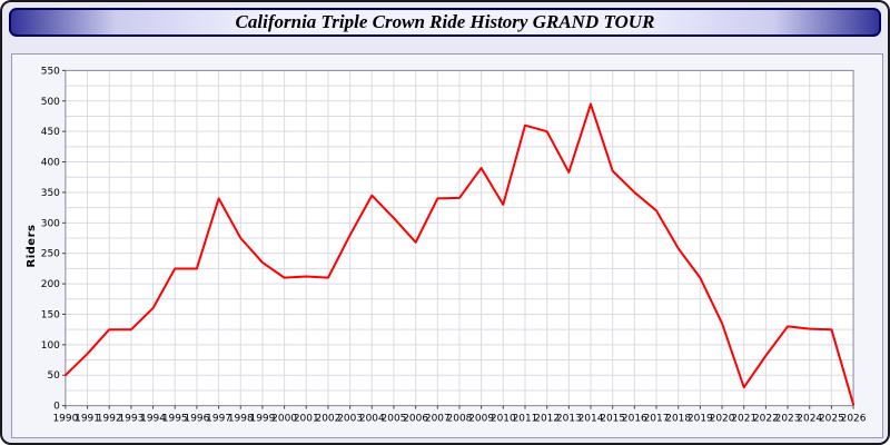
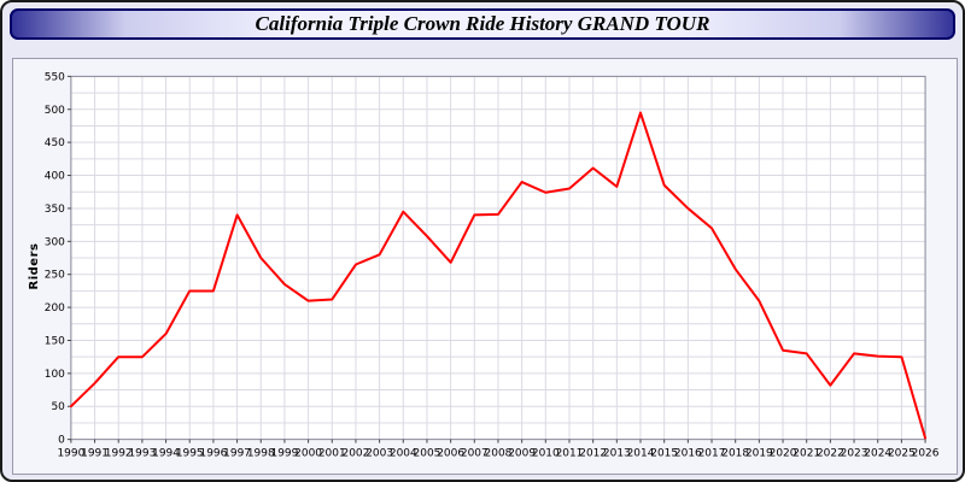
2002: 210 -> 260
2010: 330 -> 370
2011: 460 -> 380
2012: 450 -> 410
2021: 30 -> 130
